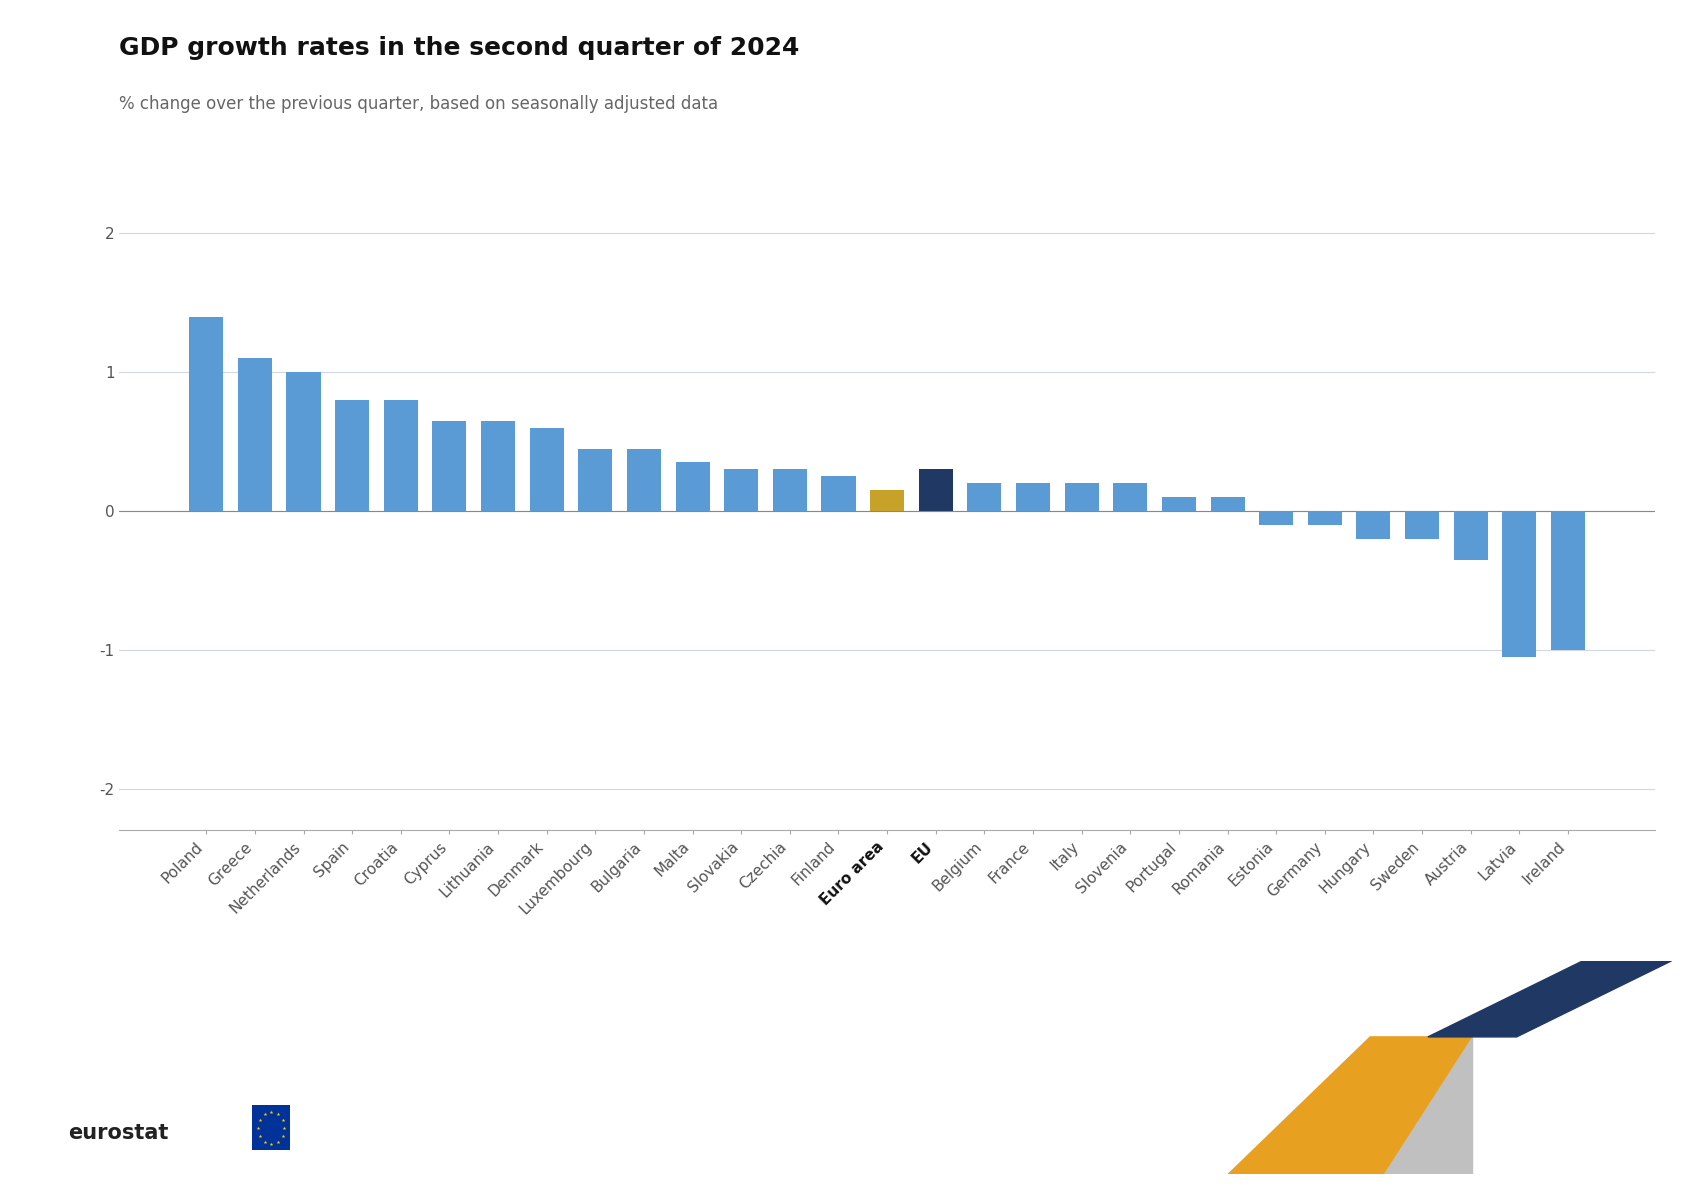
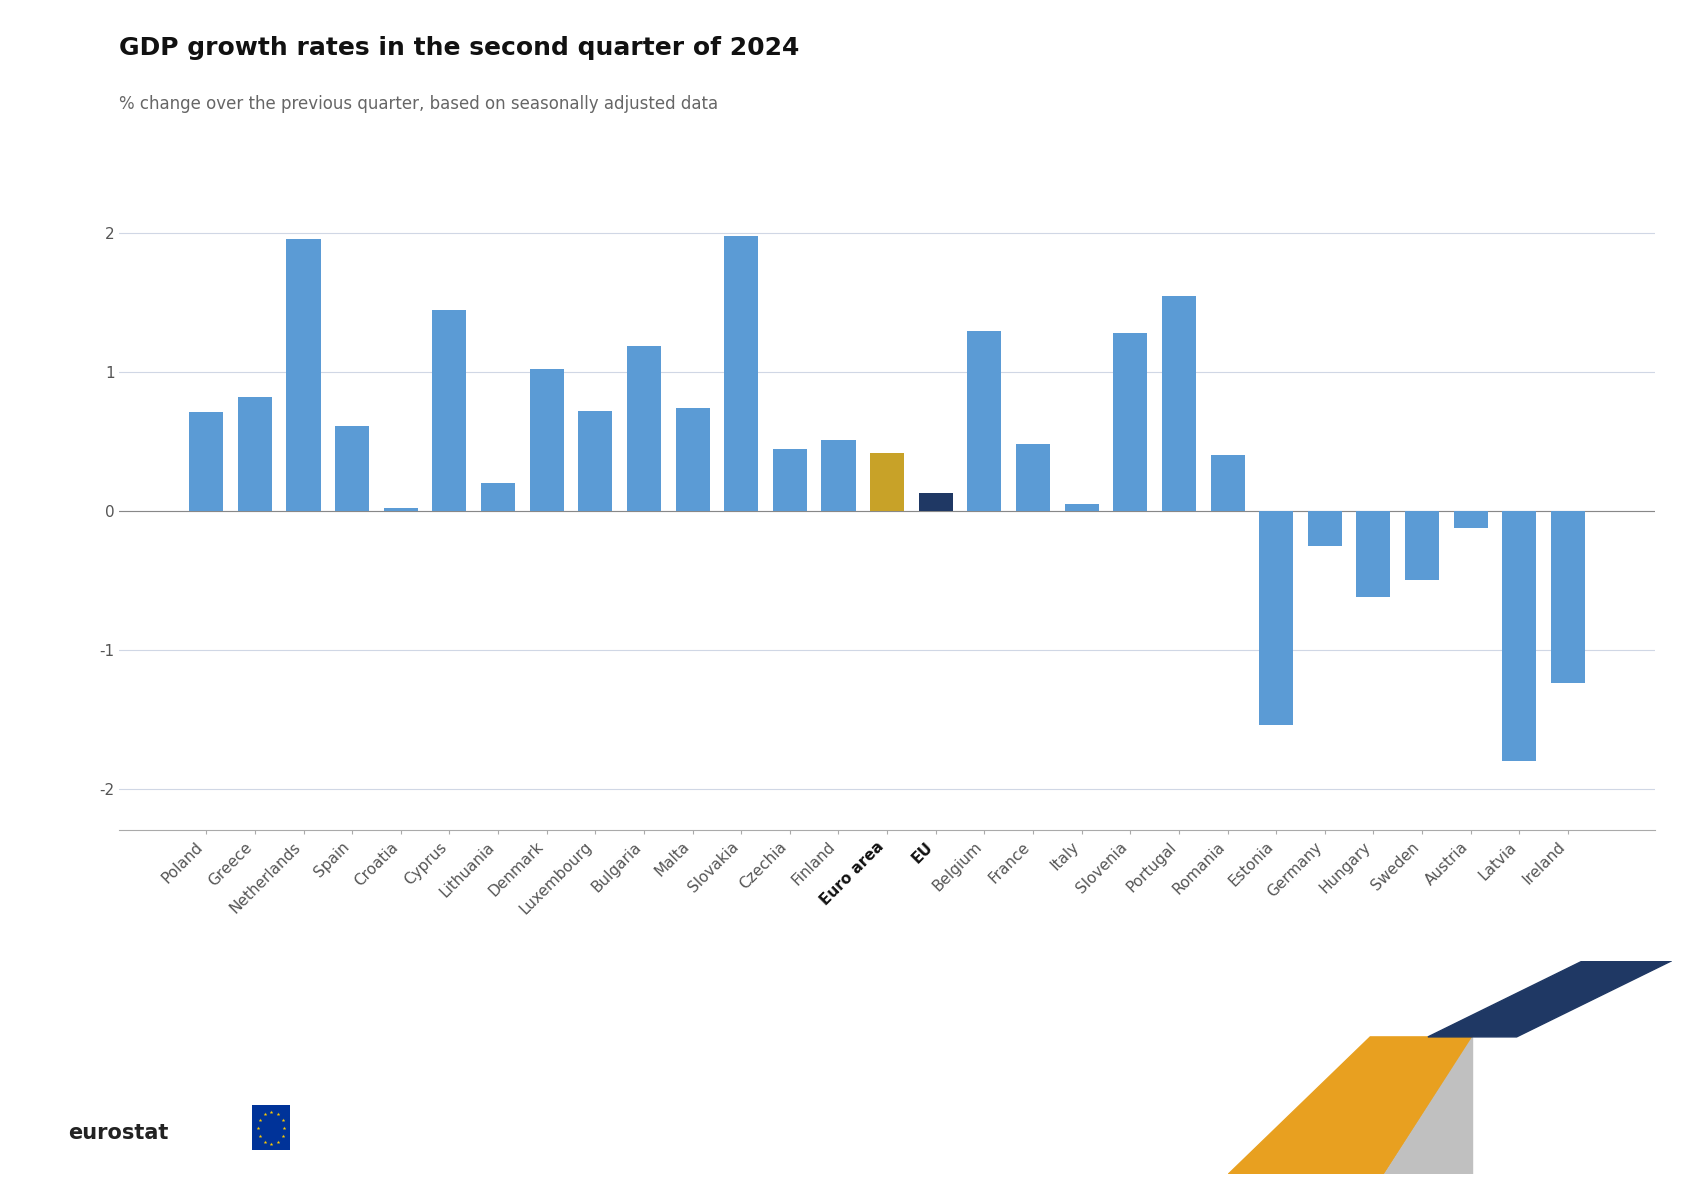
Poland: 1.40 -> 0.71
Greece: 1.10 -> 0.82
Netherlands: 1.00 -> 1.96
Spain: 0.80 -> 0.61
Croatia: 0.80 -> 0.02
Cyprus: 0.65 -> 1.45
Lithuania: 0.65 -> 0.20
Denmark: 0.60 -> 1.02
Luxembourg: 0.45 -> 0.72
Bulgaria: 0.45 -> 1.19
Malta: 0.35 -> 0.74
Slovakia: 0.30 -> 1.98
Czechia: 0.30 -> 0.45
Finland: 0.25 -> 0.51
Euro area: 0.15 -> 0.42
EU: 0.30 -> 0.13
Belgium: 0.20 -> 1.30
France: 0.20 -> 0.48
Italy: 0.20 -> 0.05
Slovenia: 0.20 -> 1.28
Portugal: 0.10 -> 1.55
Romania: 0.10 -> 0.40
Estonia: -0.10 -> -1.54
Germany: -0.10 -> -0.25
Hungary: -0.20 -> -0.62
Sweden: -0.20 -> -0.50
Austria: -0.35 -> -0.12
Latvia: -1.05 -> -1.80
Ireland: -1.00 -> -1.24
